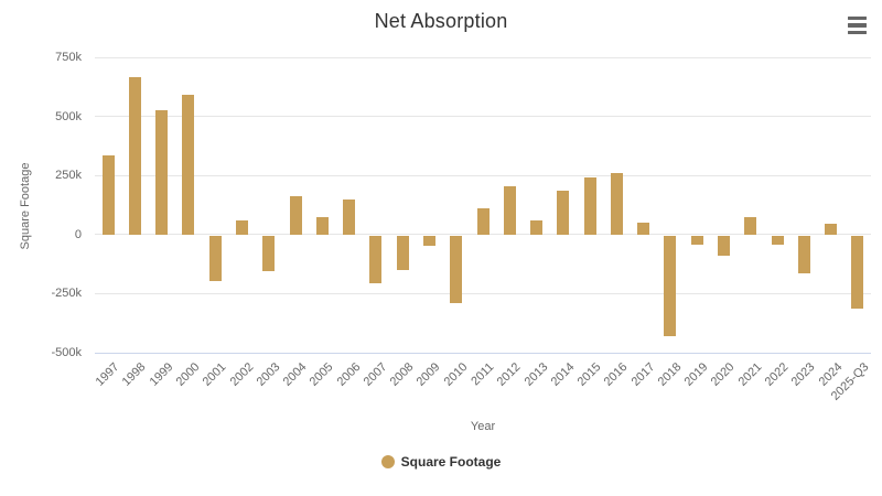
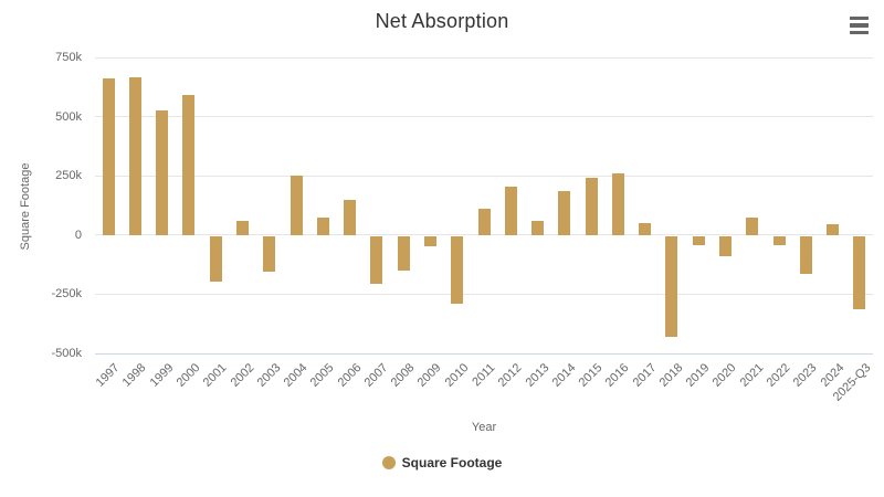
1997: 340k -> 660k
2004: 160k -> 250k
